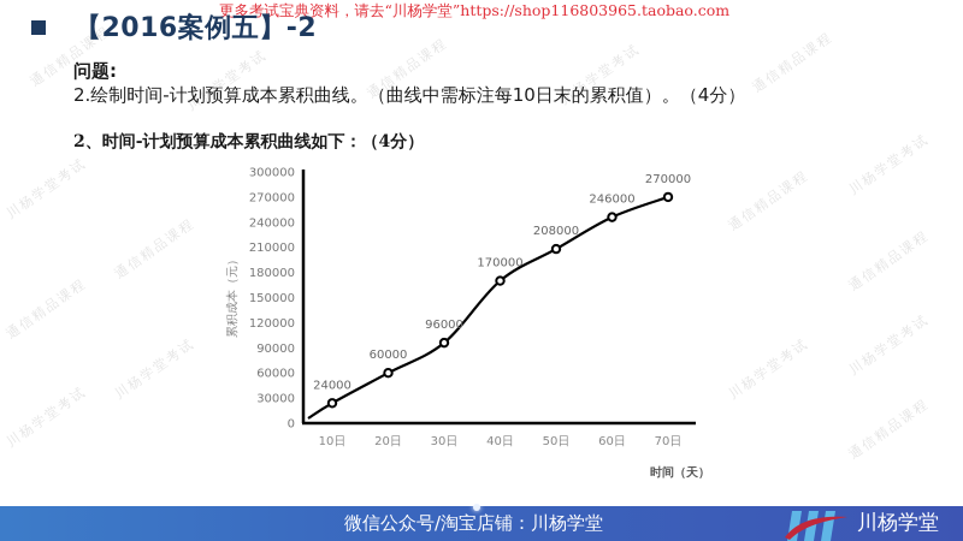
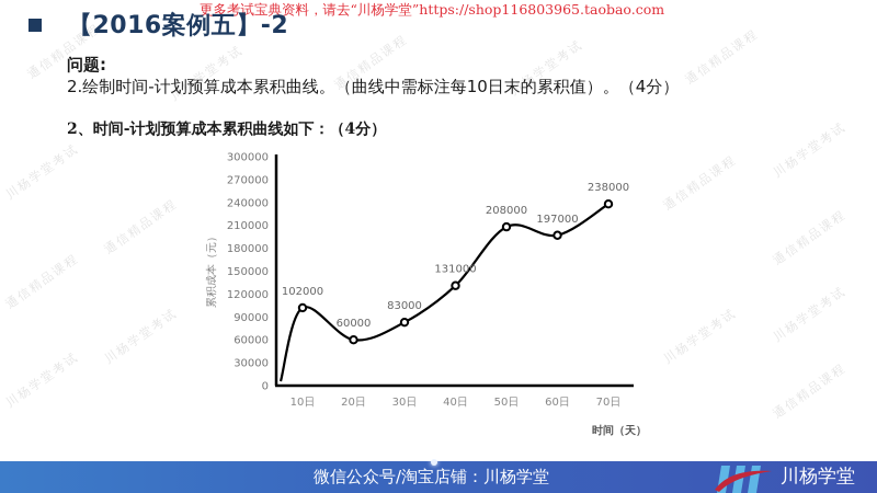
10日: 24000 -> 102000
30日: 96000 -> 83000
40日: 170000 -> 131000
60日: 246000 -> 197000
70日: 270000 -> 238000
